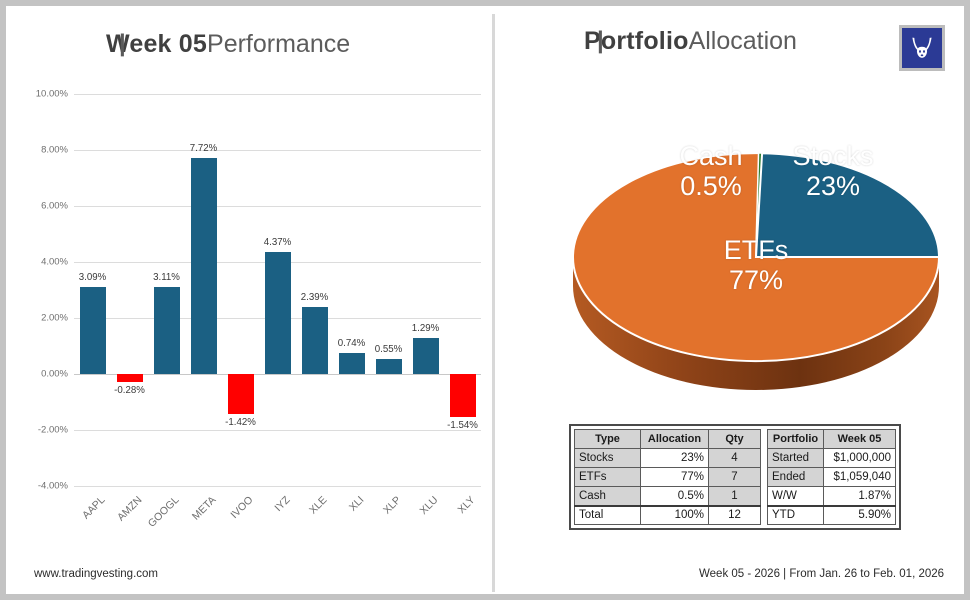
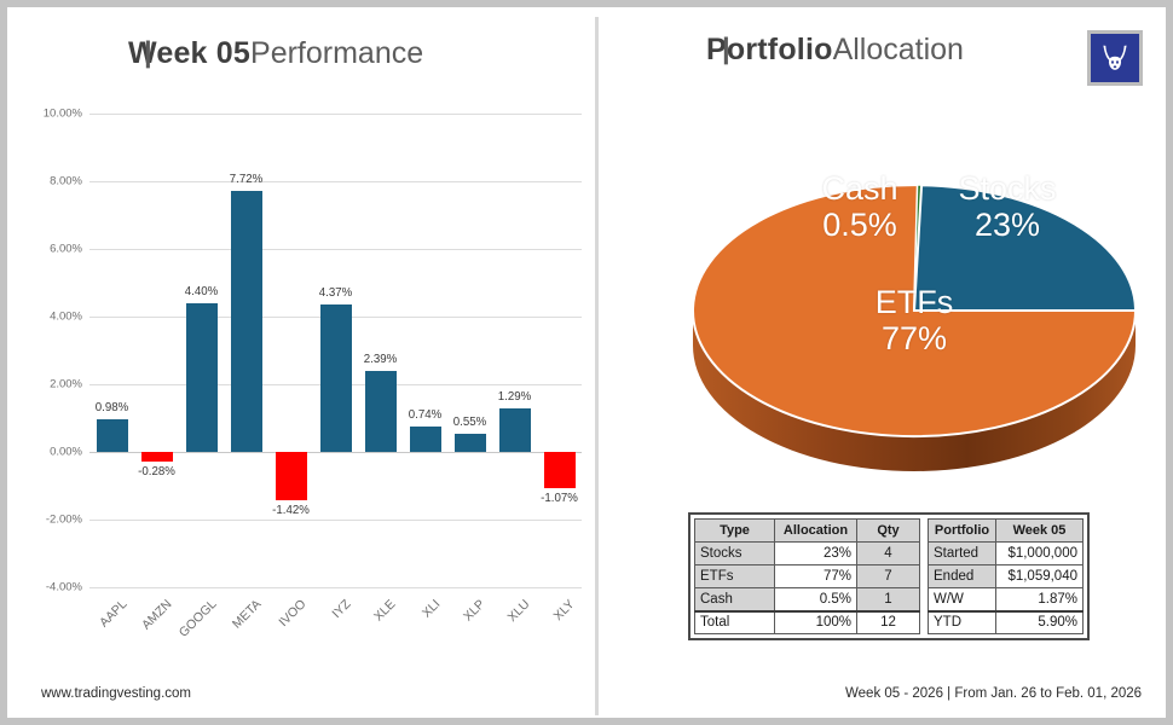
Week 05 | Performance/AAPL: 3.09% -> 0.98%
Week 05 | Performance/GOOGL: 3.11% -> 4.40%
Week 05 | Performance/XLY: -1.54% -> -1.07%
